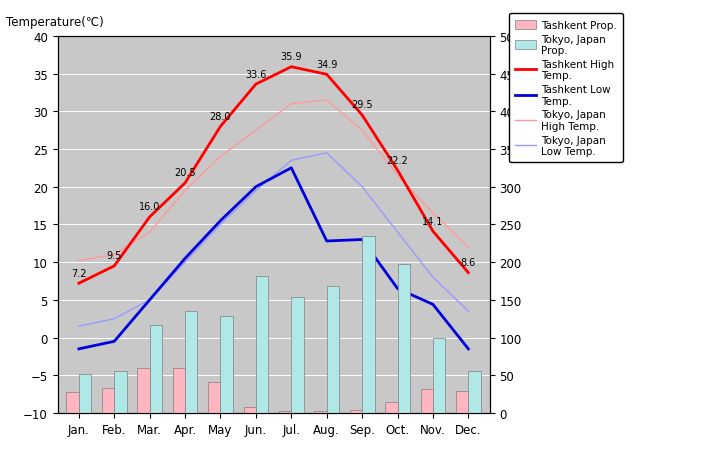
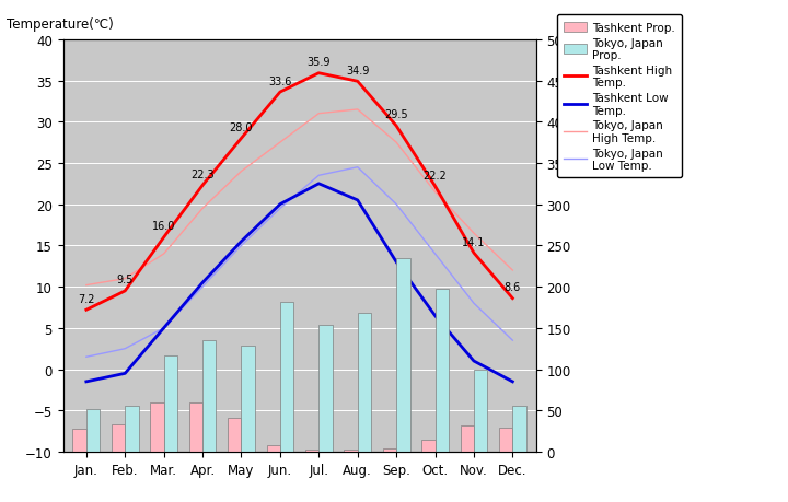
Tashkent High Temp./Apr.: 20.5 -> 22.3
Tashkent Low Temp./Aug.: 12.8 -> 20.5
Tashkent Low Temp./Nov.: 4.4 -> 1.0
